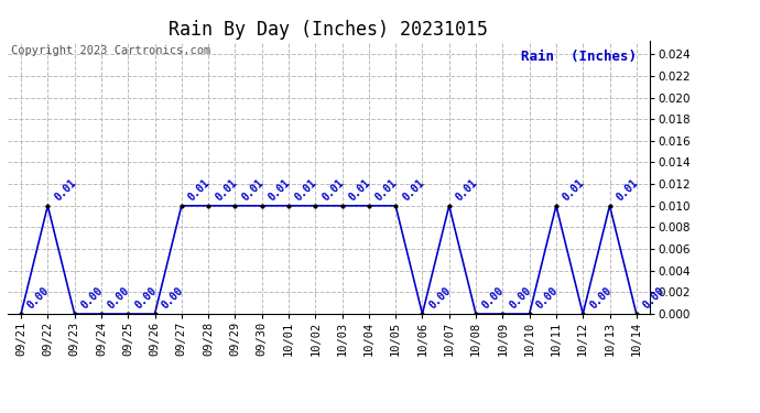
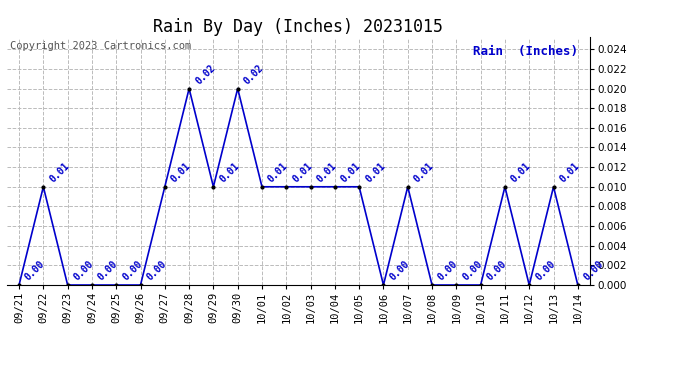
09/28: 0.01 -> 0.02
09/30: 0.01 -> 0.02
